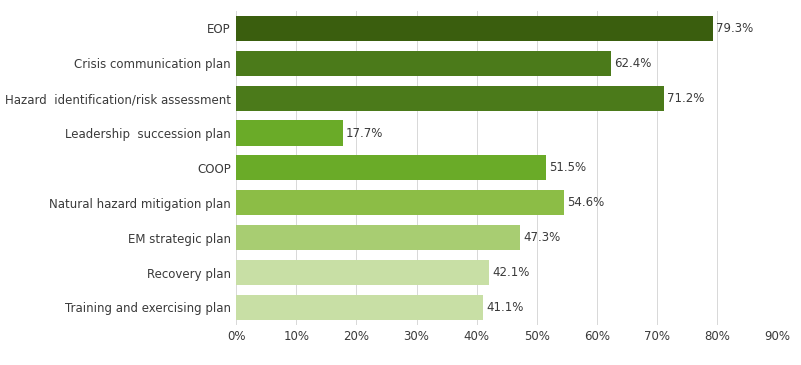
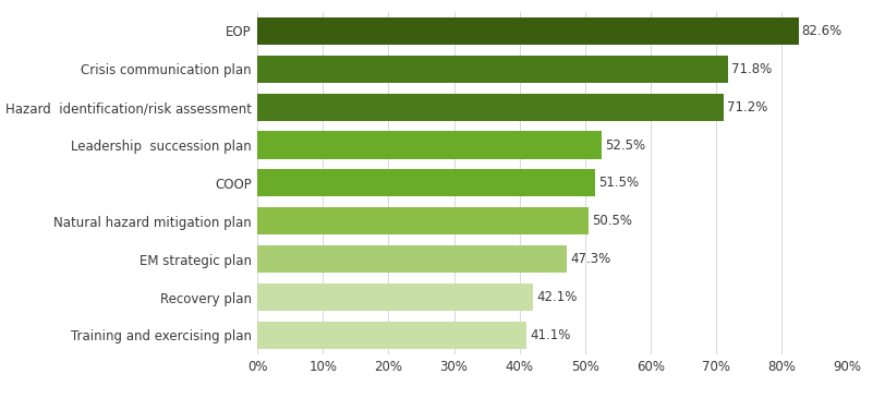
EOP: 79.3% -> 82.6%
Crisis communication plan: 62.4% -> 71.8%
Leadership succession plan: 17.7% -> 52.5%
Natural hazard mitigation plan: 54.6% -> 50.5%
